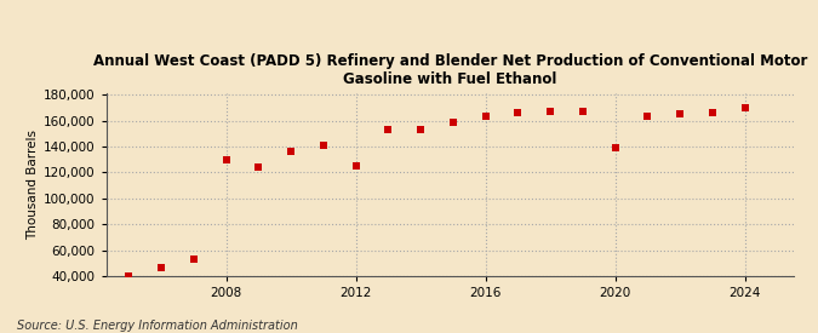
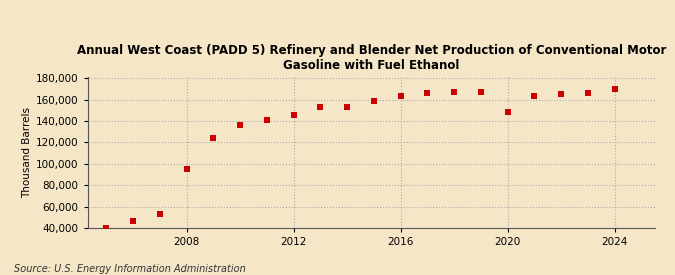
2008: 130,000 -> 95,000
2012: 125,000 -> 146,000
2020: 139,000 -> 148,000
